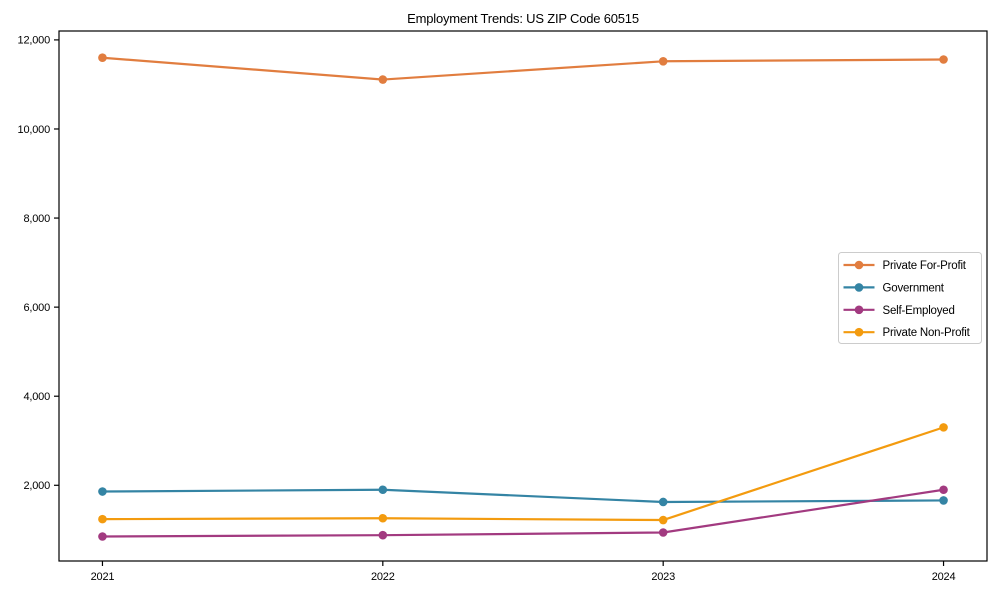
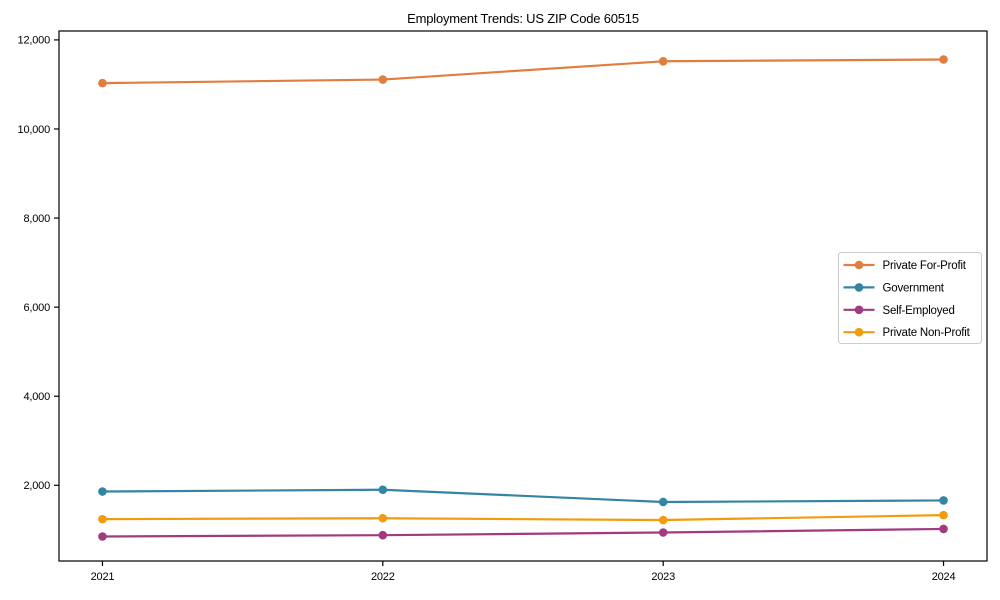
Private For-Profit/2021: 11600 -> 11000
Self-Employed/2024: 1900 -> 1000
Private Non-Profit/2024: 3300 -> 1300
